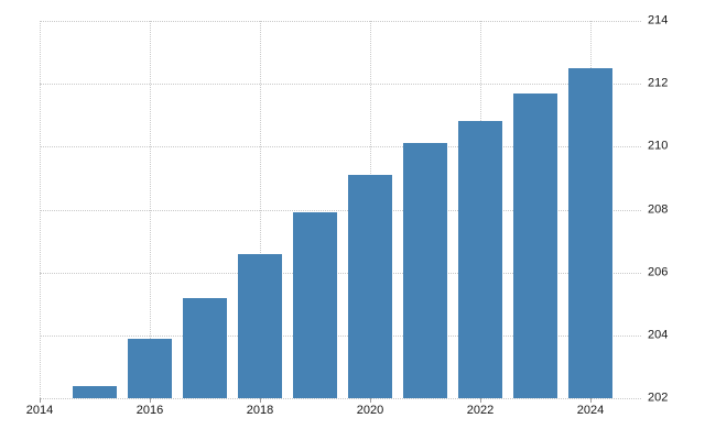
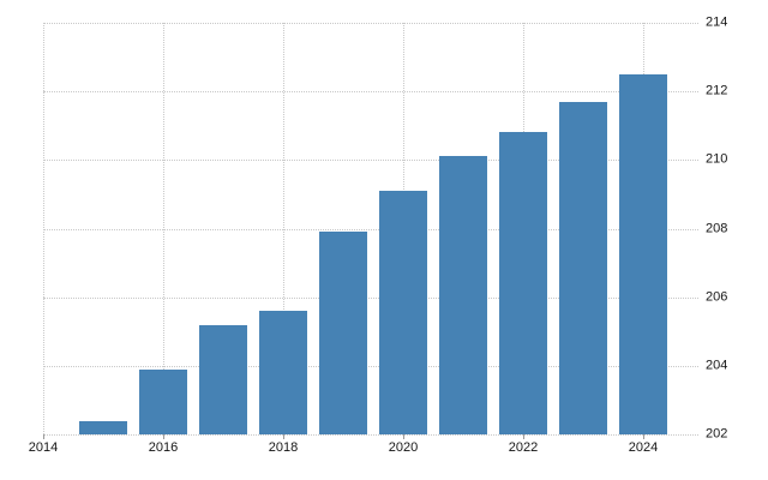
2018: 206.6 -> 205.6
